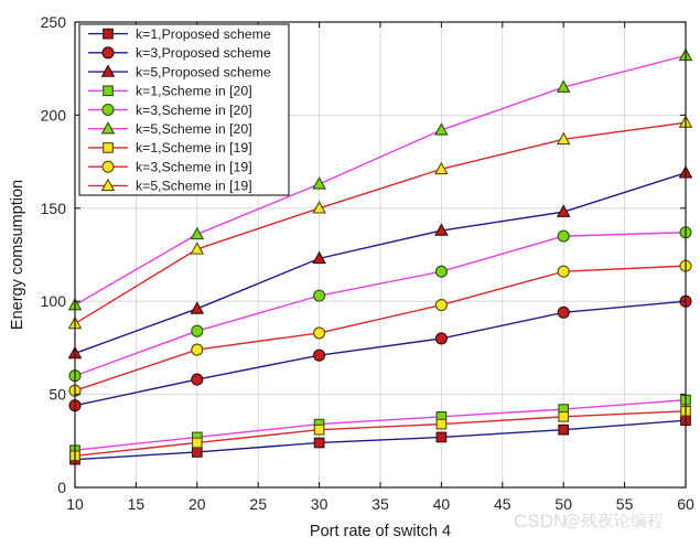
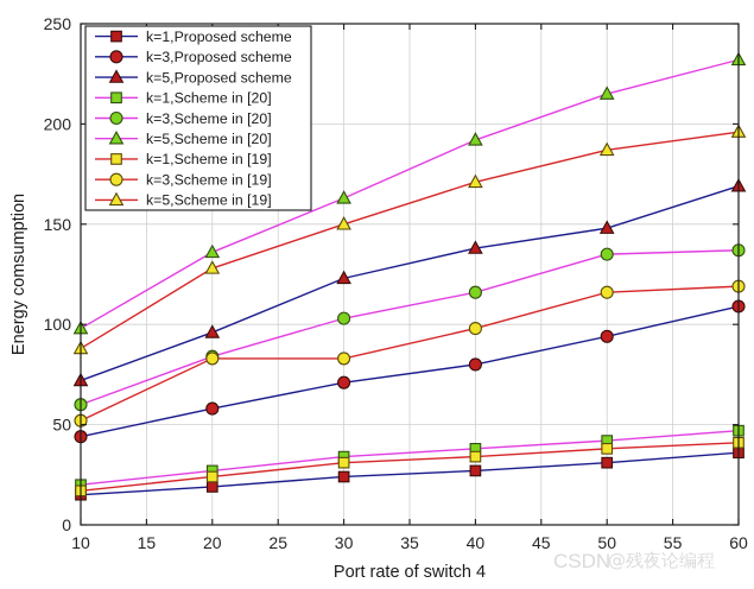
k=3,Scheme in [19]/20: 74 -> 83
k=3,Proposed scheme/60: 100 -> 109
